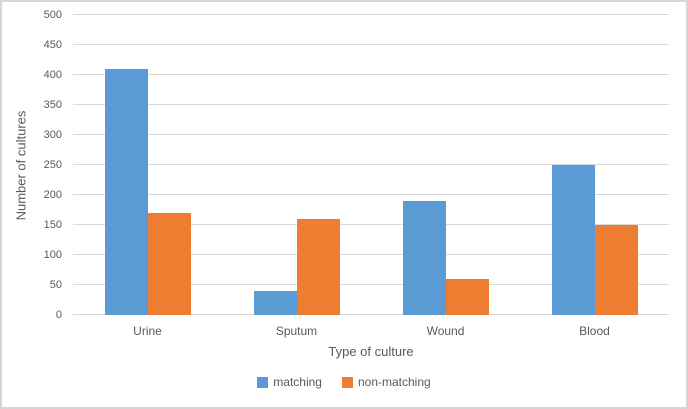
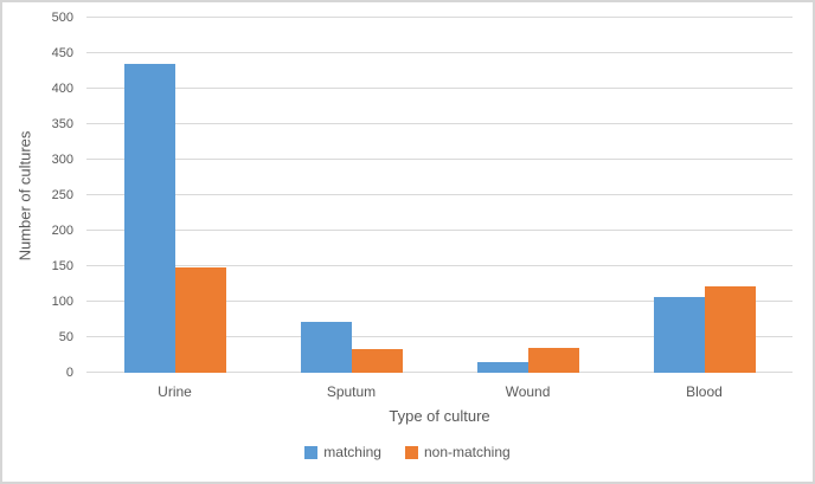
matching/Urine: 410 -> 440
non-matching/Urine: 170 -> 150
matching/Sputum: 40 -> 70
non-matching/Sputum: 160 -> 30
matching/Wound: 190 -> 20
non-matching/Wound: 60 -> 40
matching/Blood: 250 -> 110
non-matching/Blood: 150 -> 120
